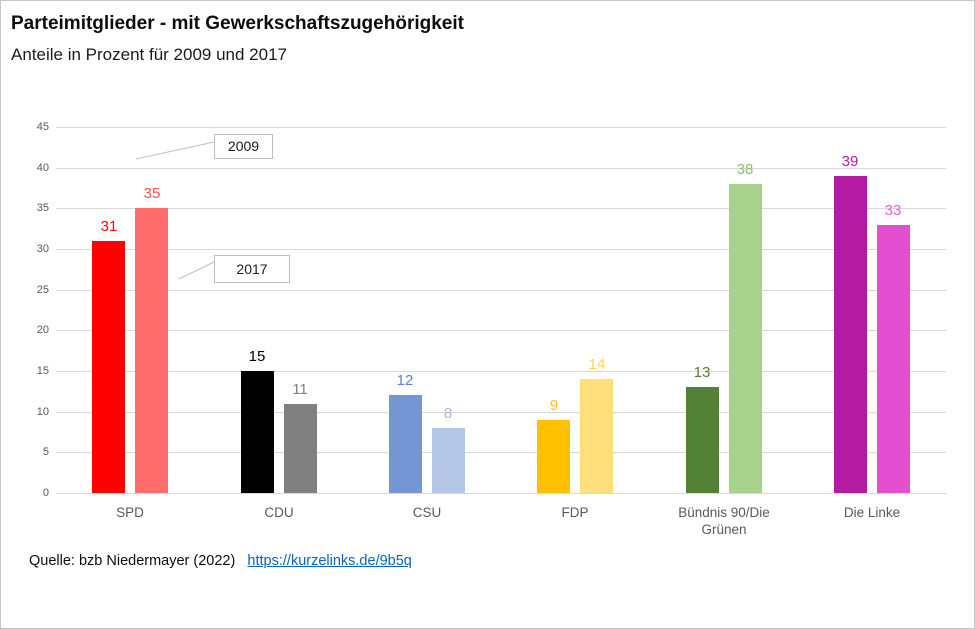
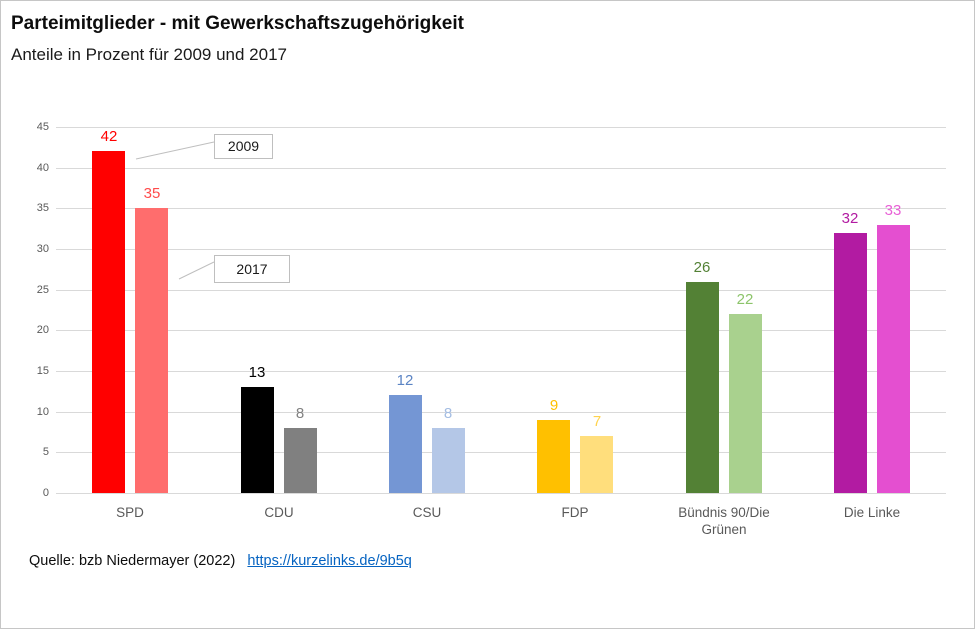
2009/SPD: 31 -> 42
2009/CDU: 15 -> 13
2017/CDU: 11 -> 8
2017/FDP: 14 -> 7
2009/Bündnis 90/Die Grünen: 13 -> 26
2017/Bündnis 90/Die Grünen: 38 -> 22
2009/Die Linke: 39 -> 32
